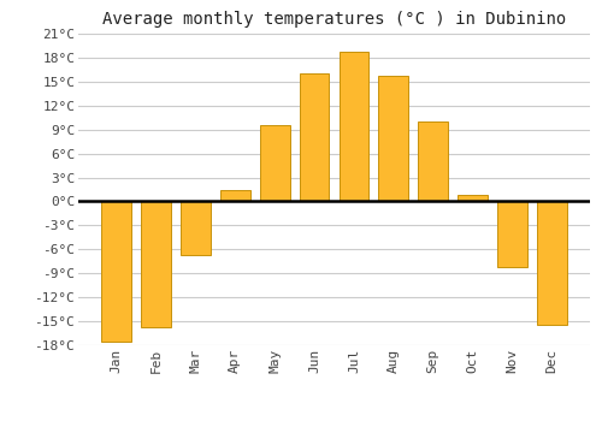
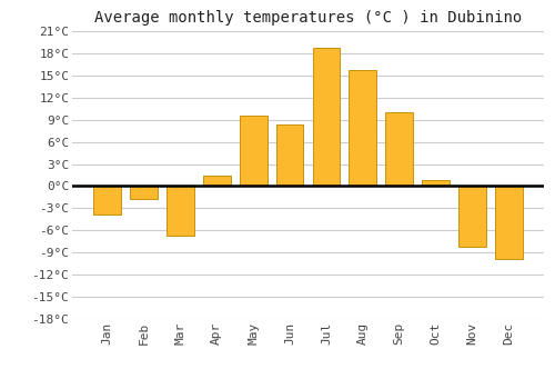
Jan: -17.5°C -> -3.8°C
Feb: -15.8°C -> -1.8°C
Jun: 16.0°C -> 8.4°C
Dec: -15.5°C -> -9.8°C
